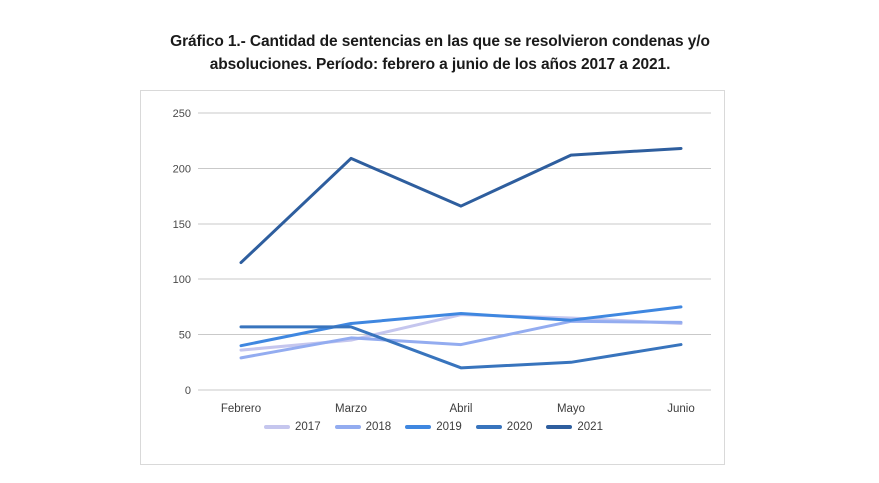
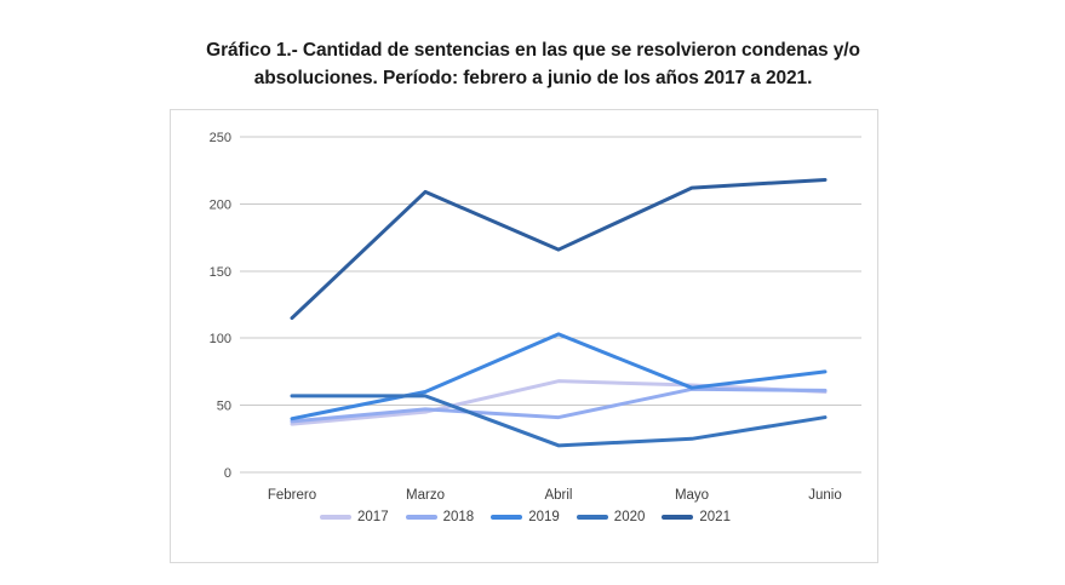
2018/Febrero: 29 -> 38
2019/Abril: 69 -> 103
